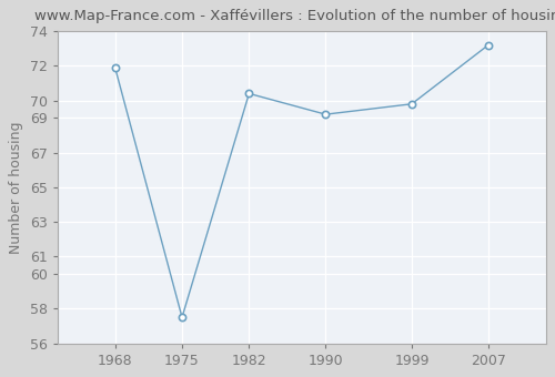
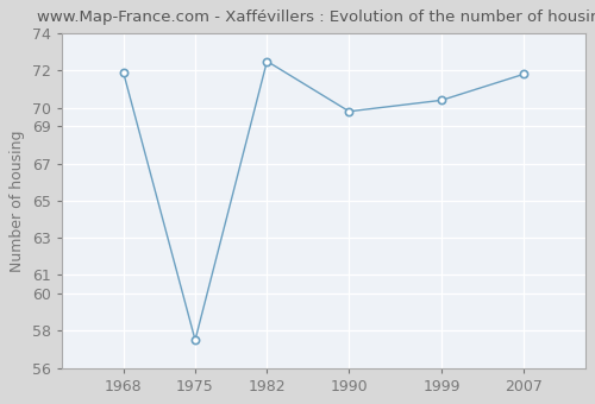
1982: 70.4 -> 72.5
1990: 69.2 -> 69.8
1999: 69.8 -> 70.4
2007: 73.2 -> 71.8
